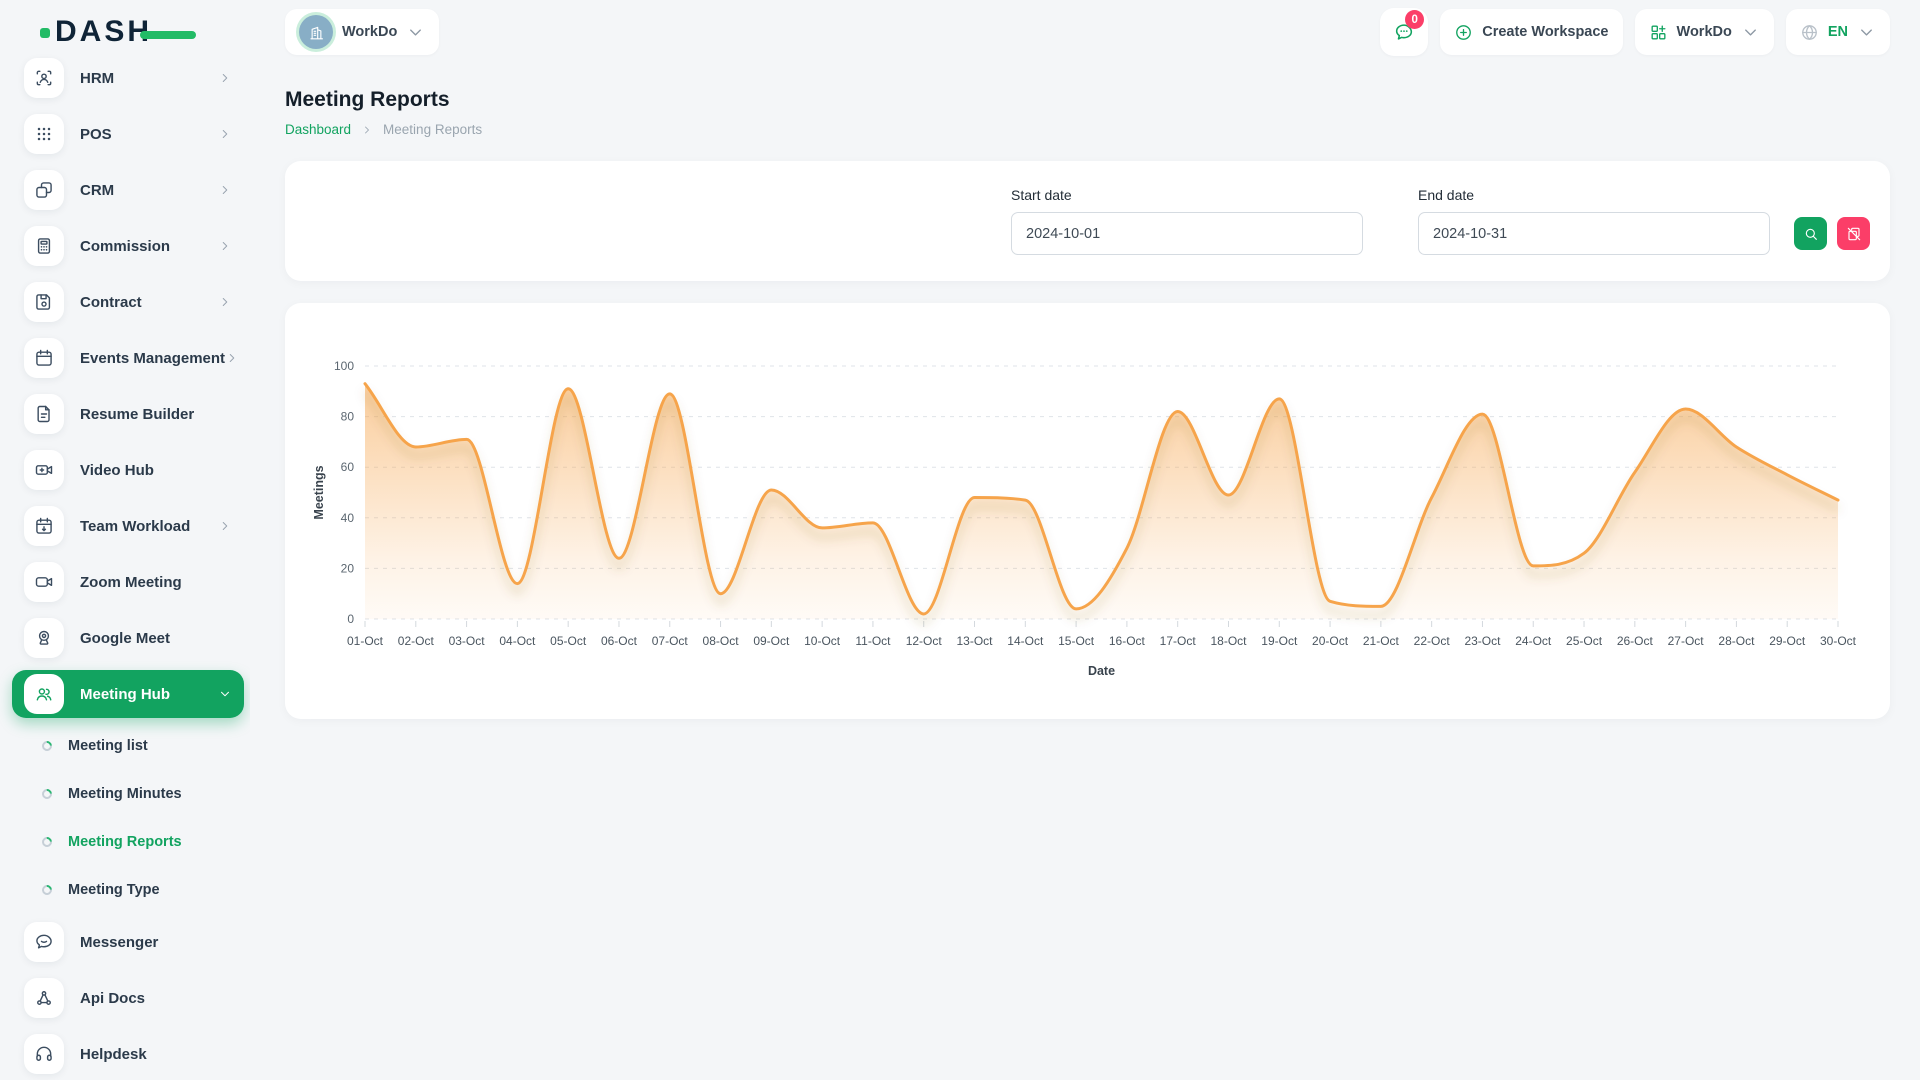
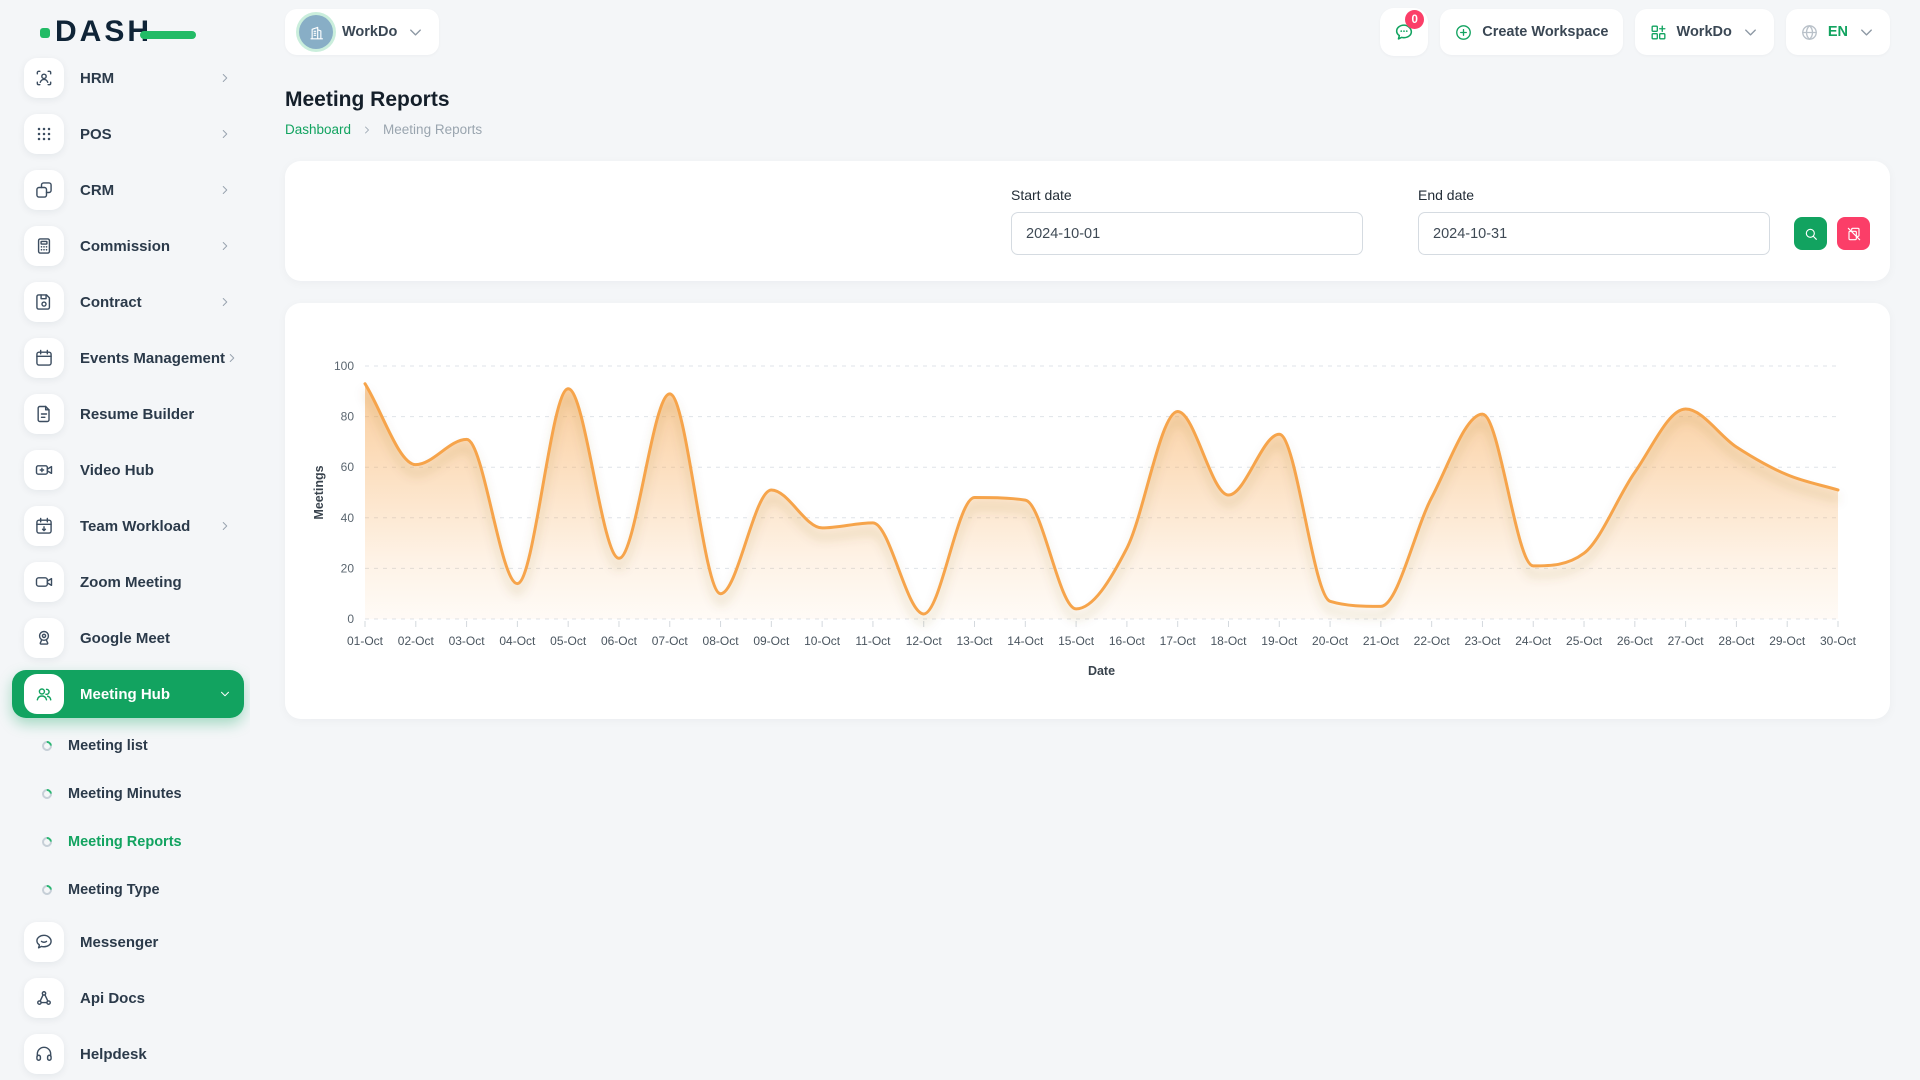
02-Oct: 68 -> 61
19-Oct: 87 -> 73
30-Oct: 47 -> 51
